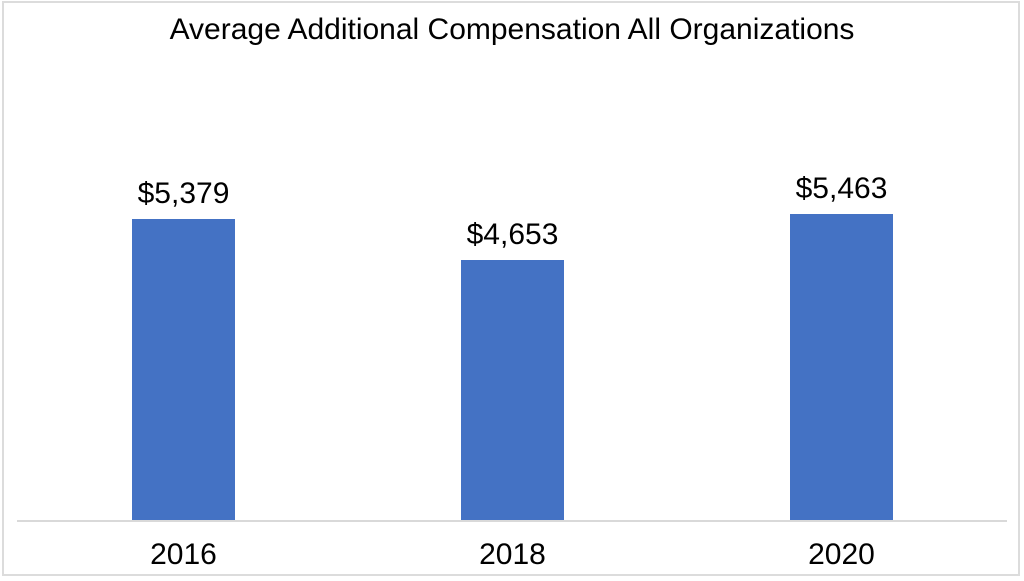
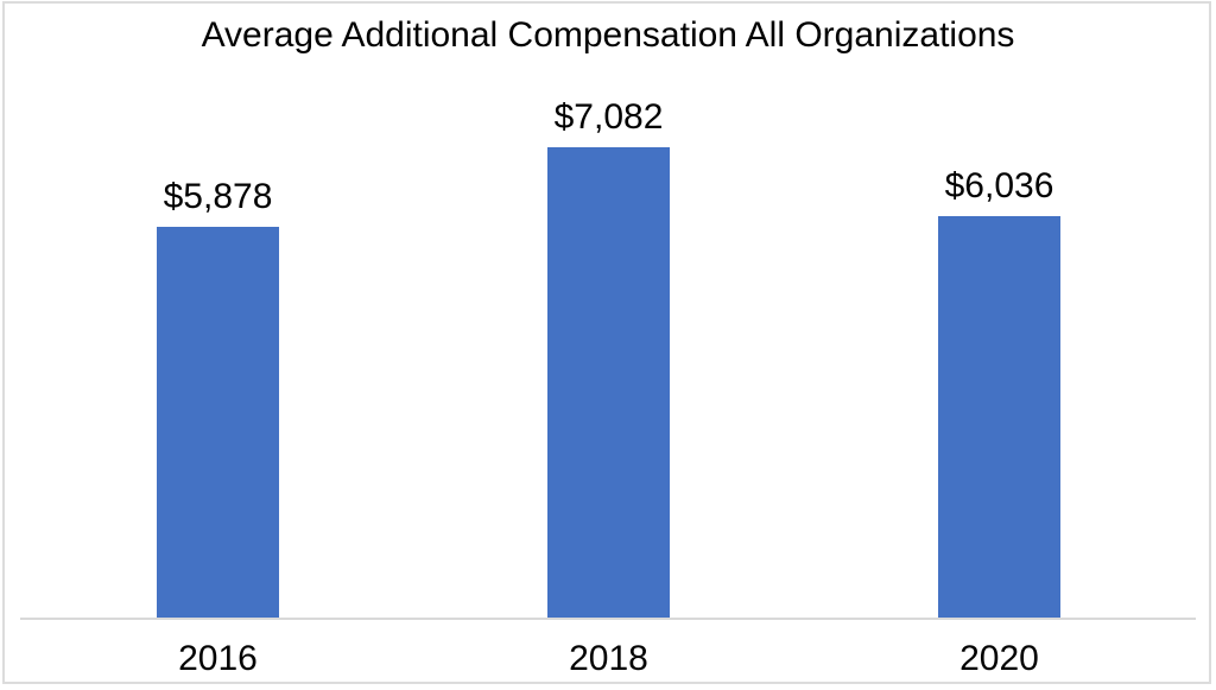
2016: $5,379 -> $5,878
2018: $4,653 -> $7,082
2020: $5,463 -> $6,036
